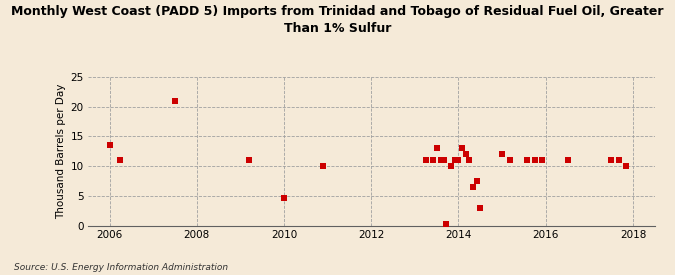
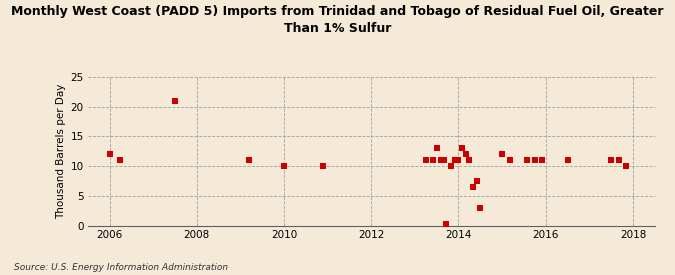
2006: 13.6 -> 12.0
2010: 4.6 -> 10.0
